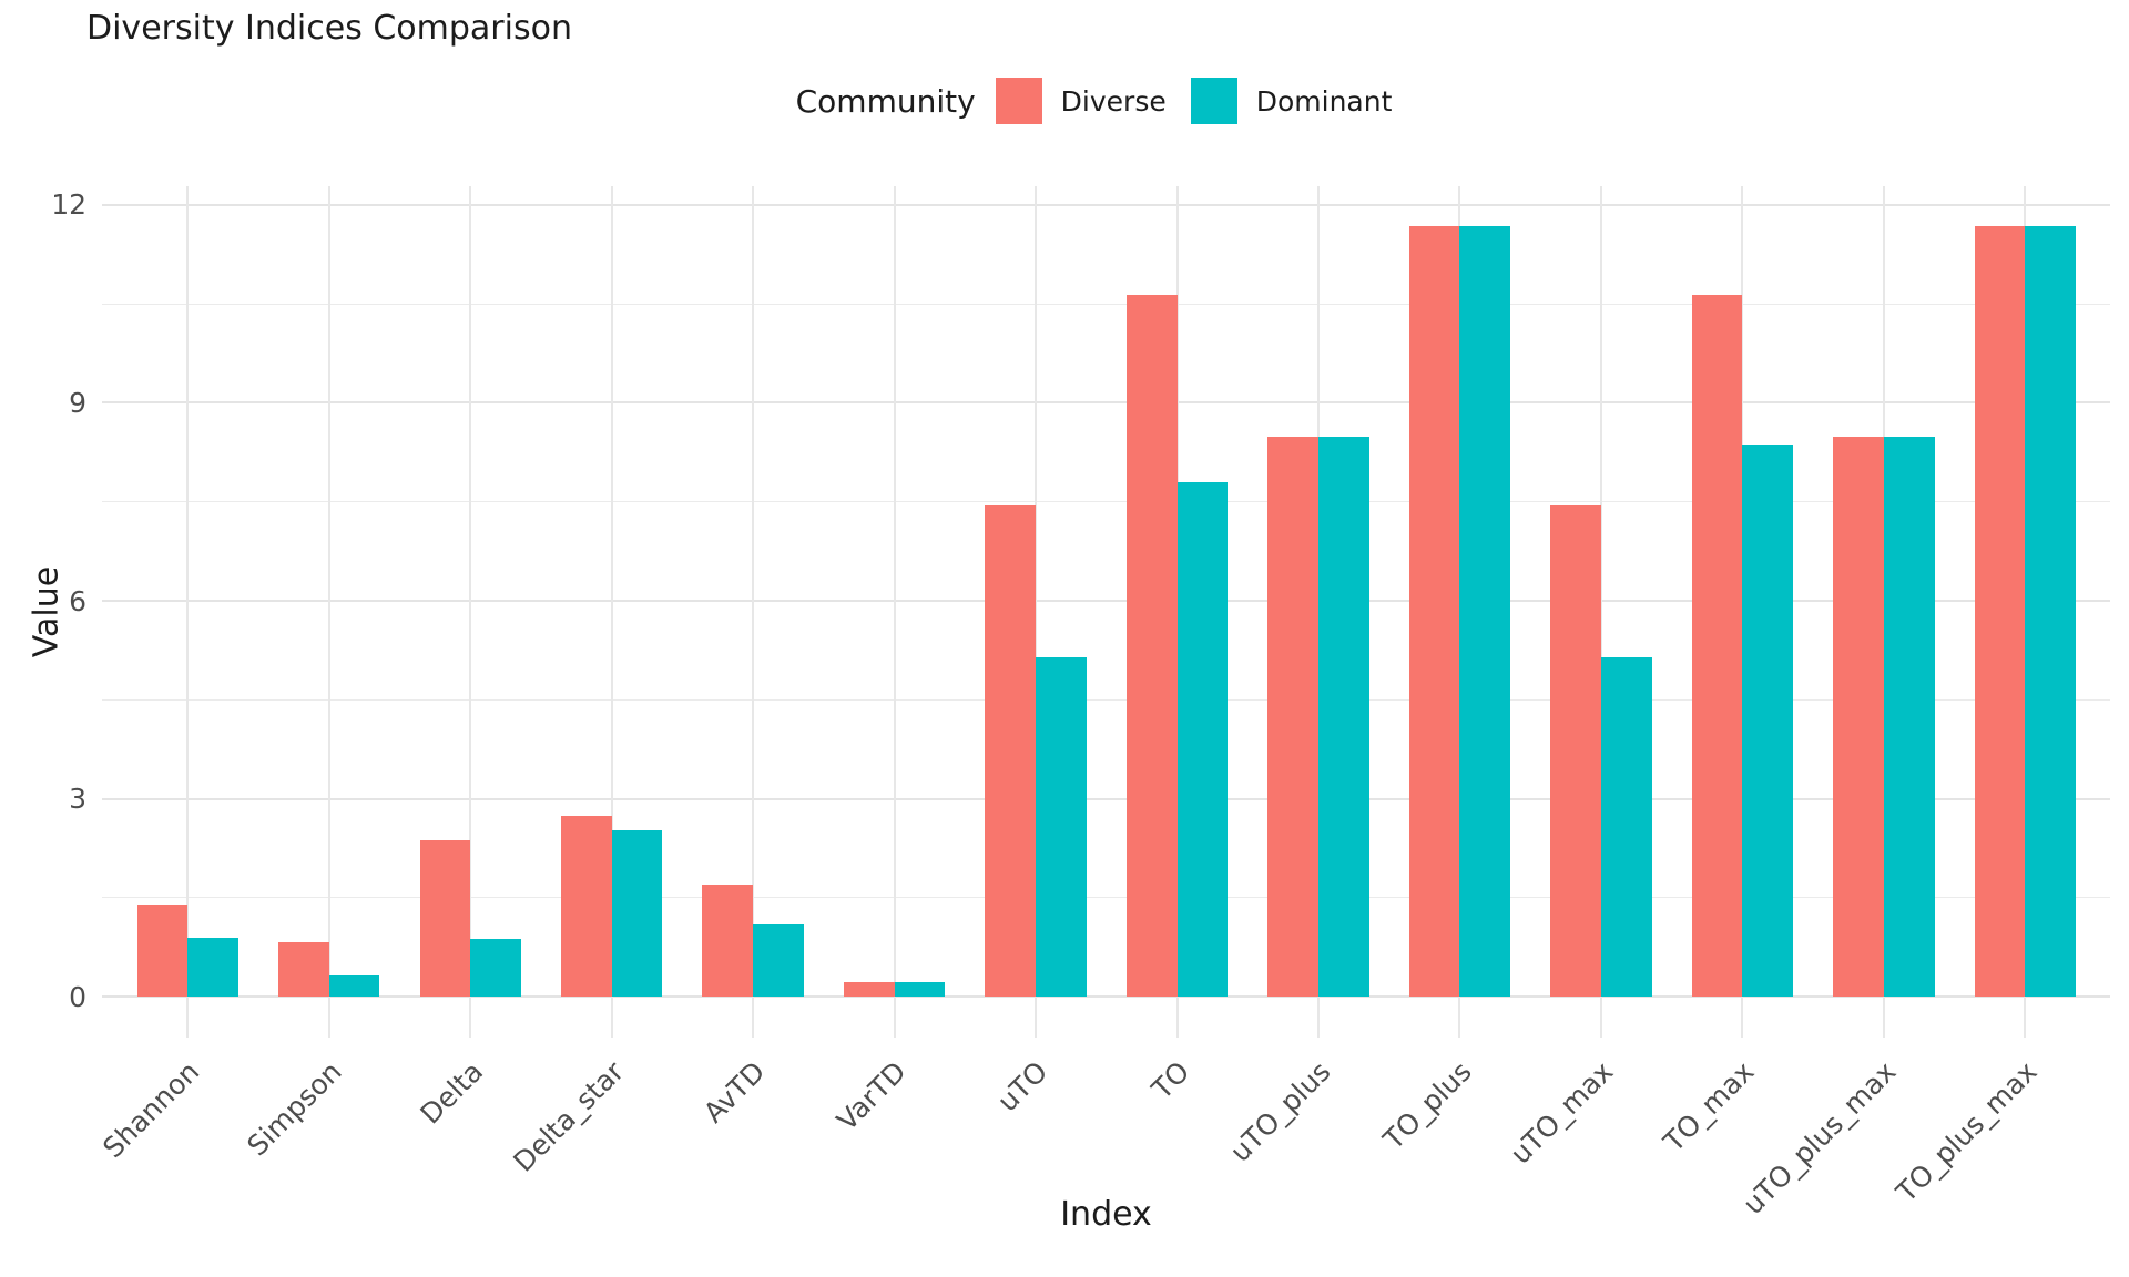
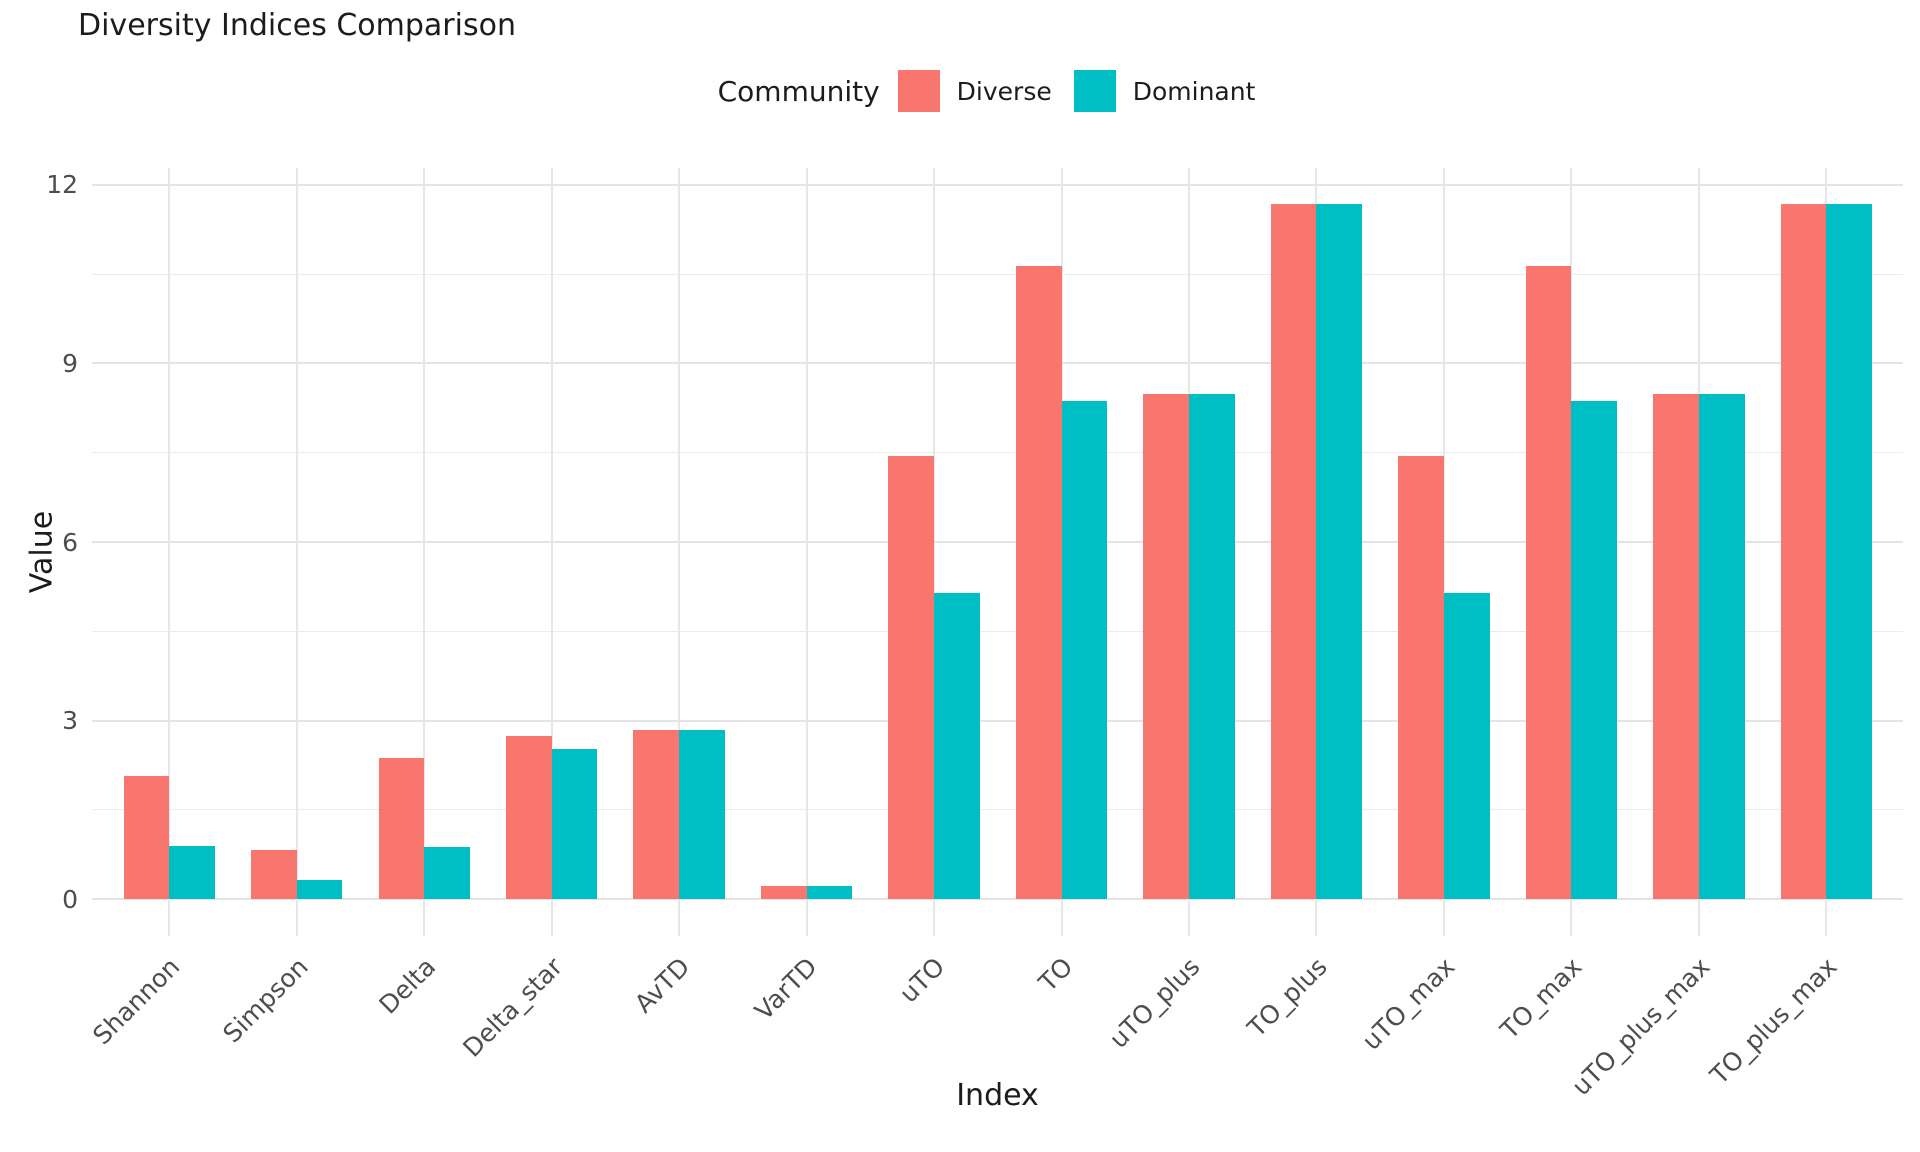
Diverse/Shannon: 1.4 -> 2.1
Diverse/AvTD: 1.7 -> 2.8
Dominant/AvTD: 1.1 -> 2.8
Dominant/TO: 7.8 -> 8.4
